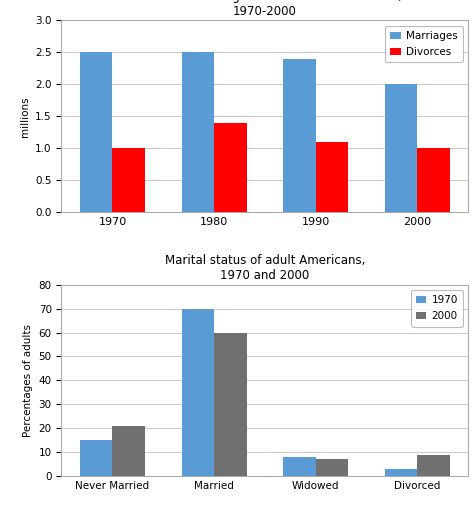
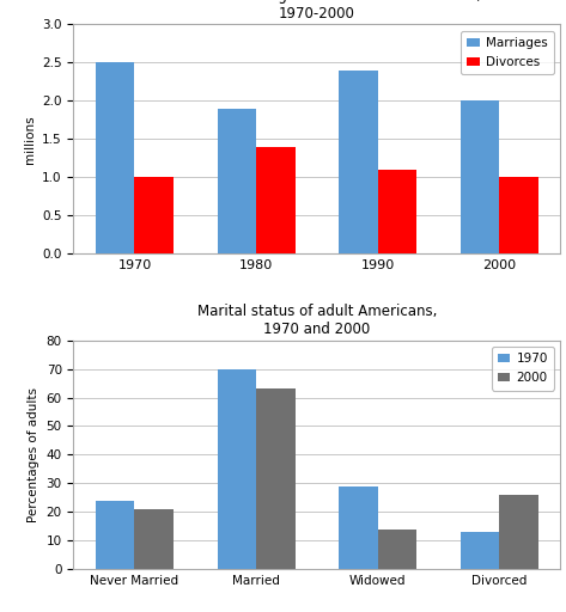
Marriages/1980: 2.5 -> 1.9
Marital status of adult Americans, 1970 and 2000/1970/Never Married: 15 -> 24
Marital status of adult Americans, 1970 and 2000/2000/Married: 60 -> 63
Marital status of adult Americans, 1970 and 2000/1970/Widowed: 8 -> 29
Marital status of adult Americans, 1970 and 2000/2000/Widowed: 7 -> 14
Marital status of adult Americans, 1970 and 2000/1970/Divorced: 3 -> 13
Marital status of adult Americans, 1970 and 2000/2000/Divorced: 9 -> 26
